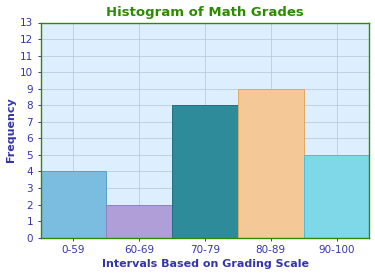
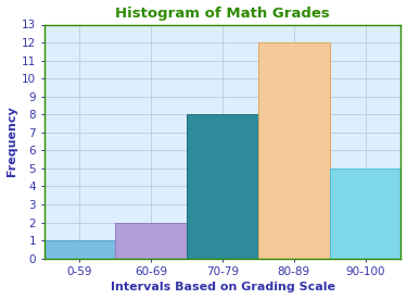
0-59: 4 -> 1
80-89: 9 -> 12
